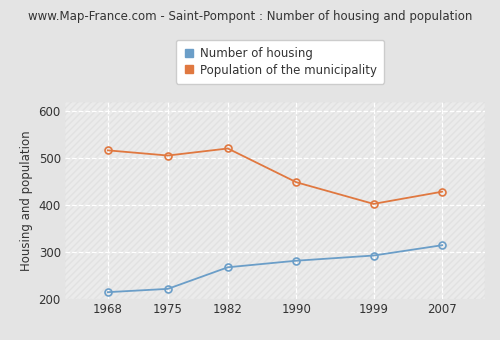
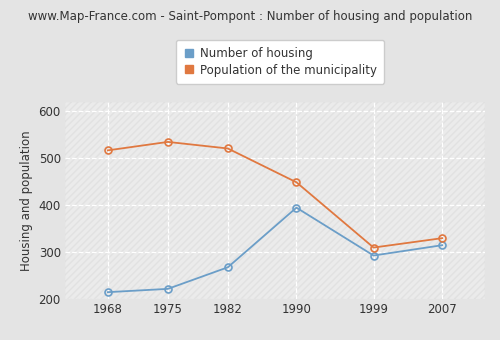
Population of the municipality/1975: 506 -> 535
Number of housing/1990: 282 -> 395
Population of the municipality/1999: 403 -> 310
Population of the municipality/2007: 429 -> 330
